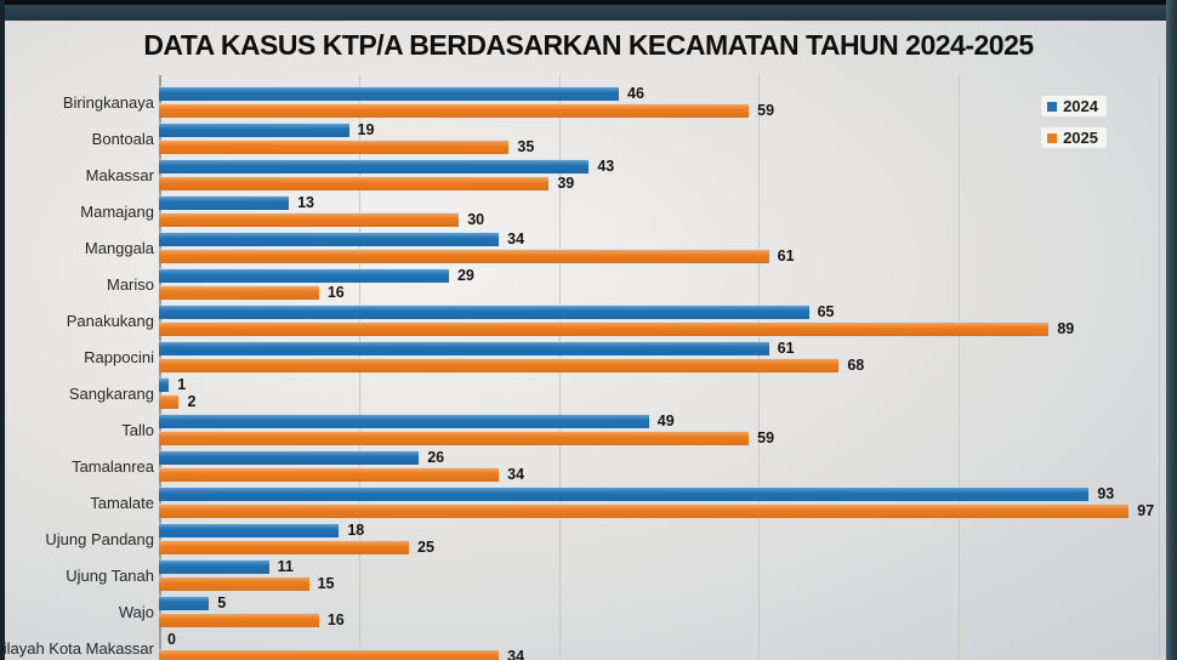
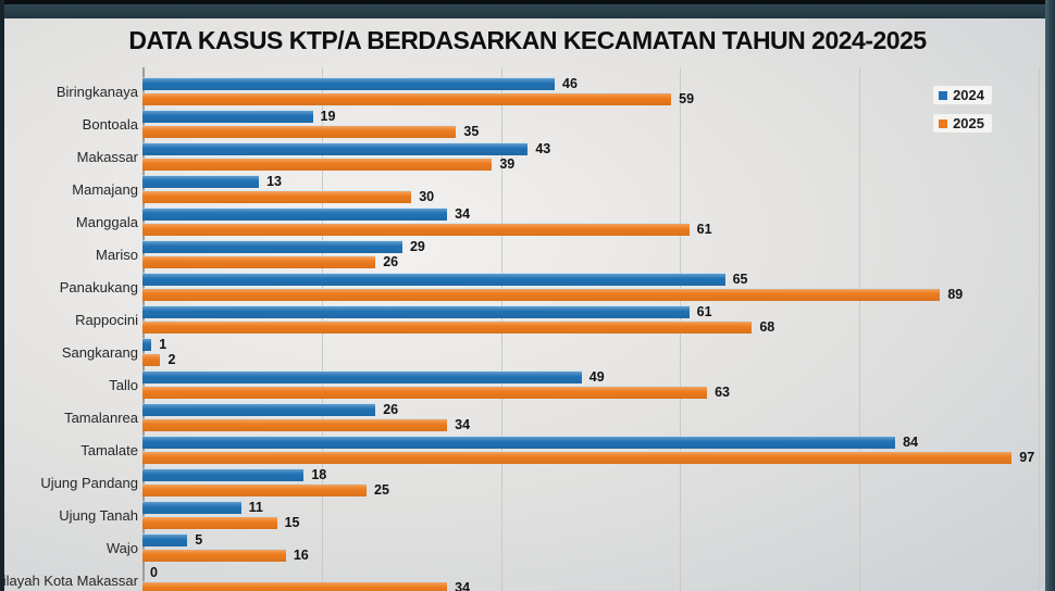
2025/Mariso: 16 -> 26
2025/Tallo: 59 -> 63
2024/Tamalate: 93 -> 84
